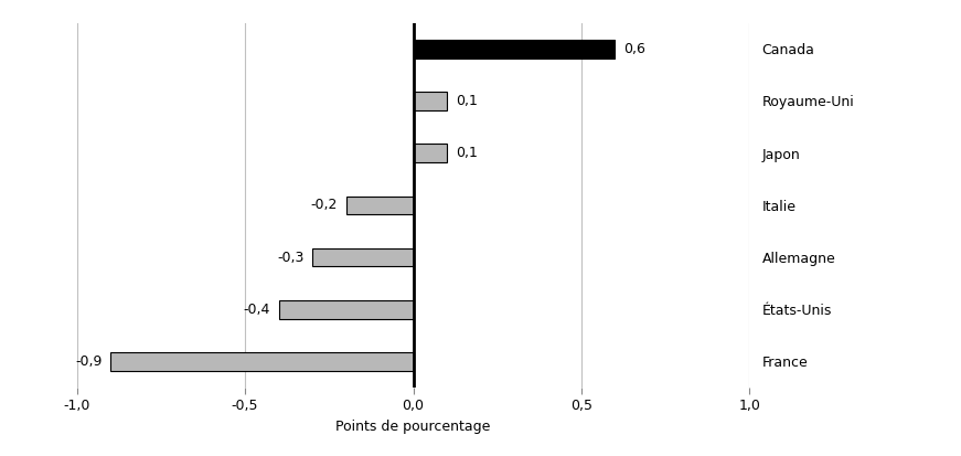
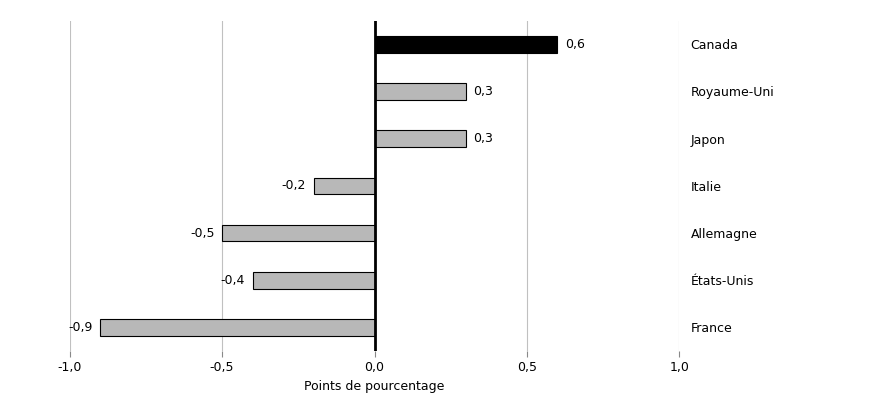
Royaume-Uni: 0,1 -> 0,3
Japon: 0,1 -> 0,3
Allemagne: -0,3 -> -0,5
